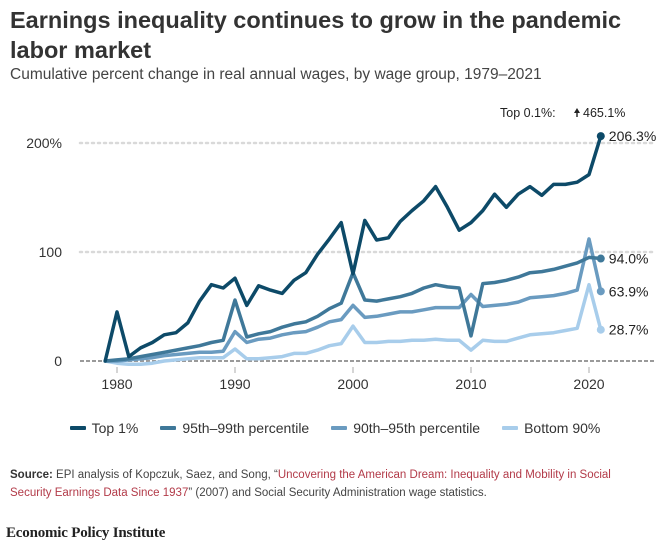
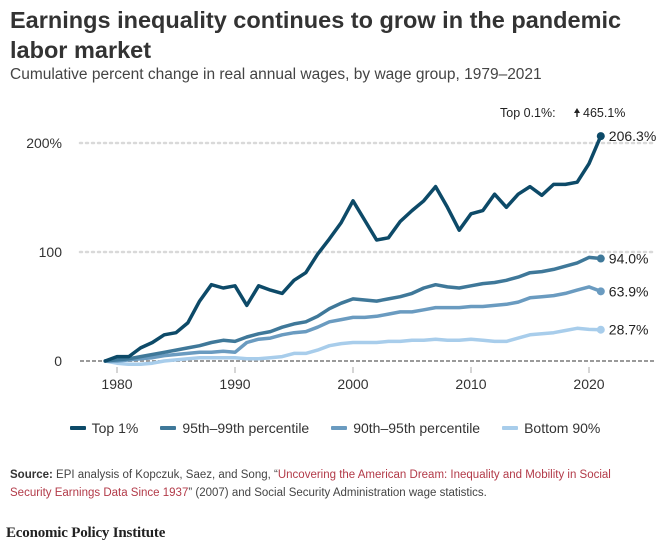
Top 1%/1980: 45% -> 4%
Top 1%/1990: 76% -> 69%
95th–99th percentile/1990: 56% -> 18%
90th–95th percentile/1990: 27% -> 8%
Bottom 90%/1990: 11% -> 3%
Top 1%/2000: 80% -> 147%
95th–99th percentile/2000: 81% -> 57%
90th–95th percentile/2000: 51% -> 40%
Bottom 90%/2000: 32% -> 17%
Top 1%/2010: 127% -> 135%
95th–99th percentile/2010: 23% -> 69%
90th–95th percentile/2010: 61% -> 50%
Bottom 90%/2010: 10% -> 20%
Top 1%/2020: 171% -> 181%
90th–95th percentile/2020: 112% -> 68%
Bottom 90%/2020: 70% -> 29%
